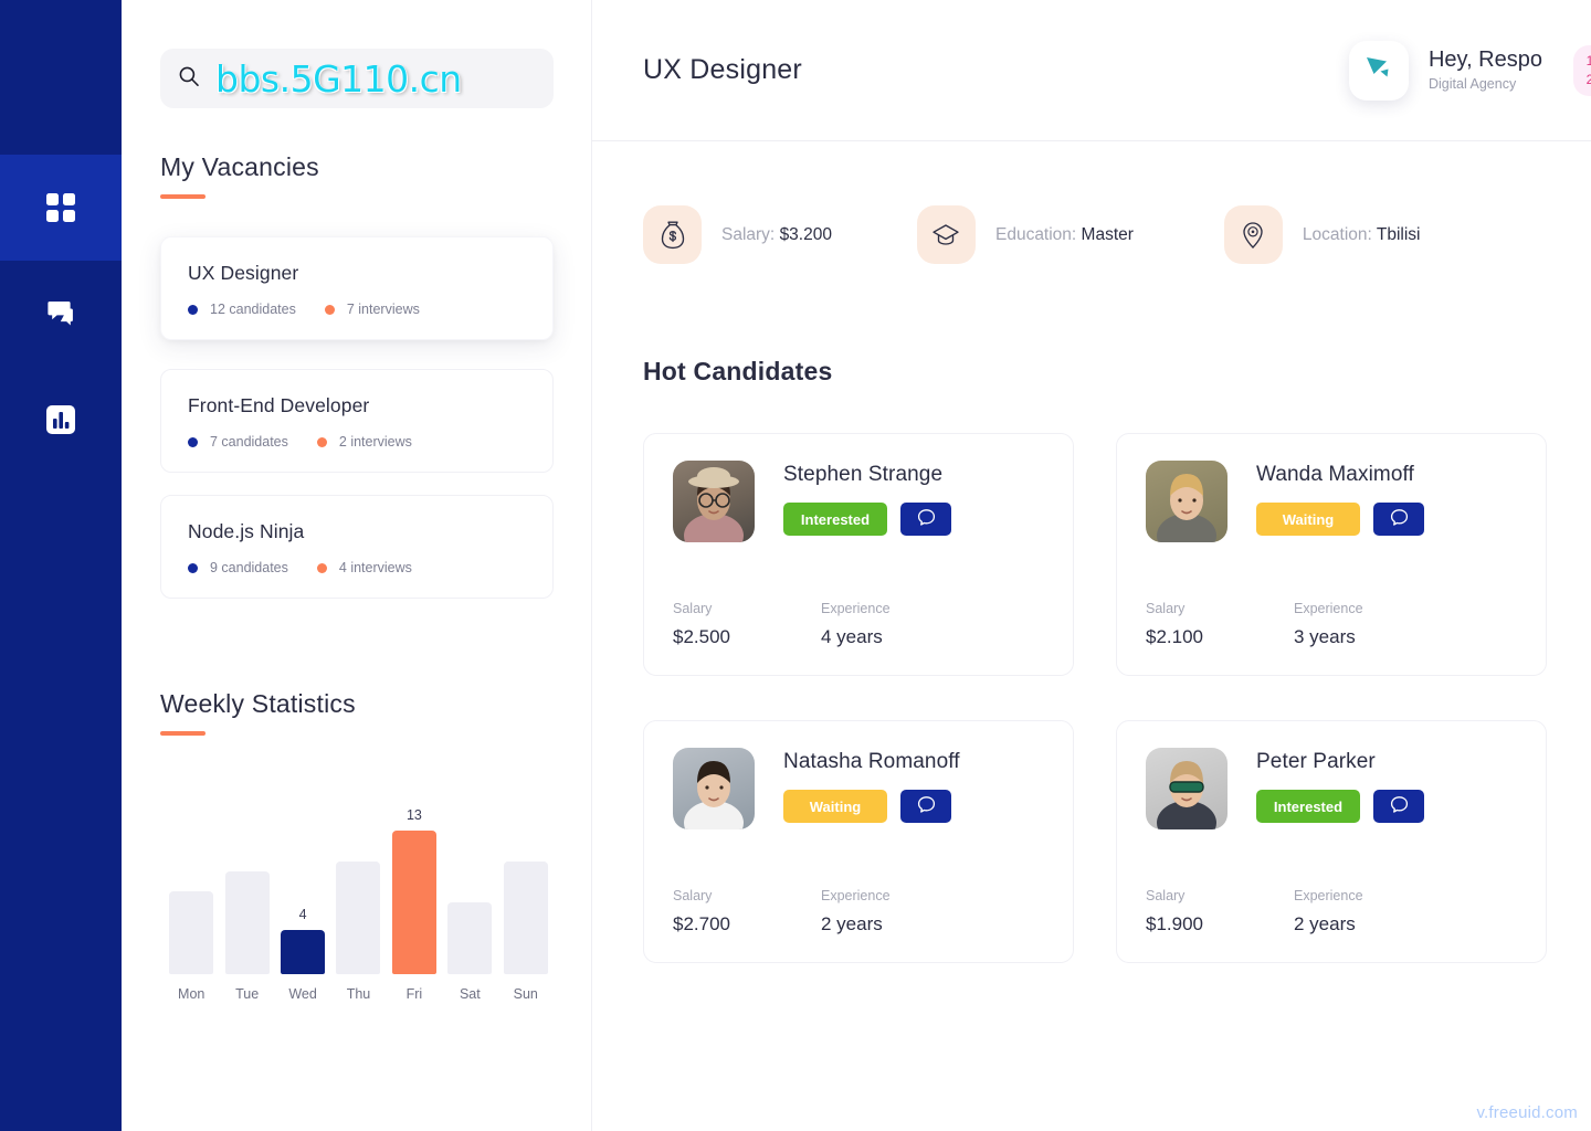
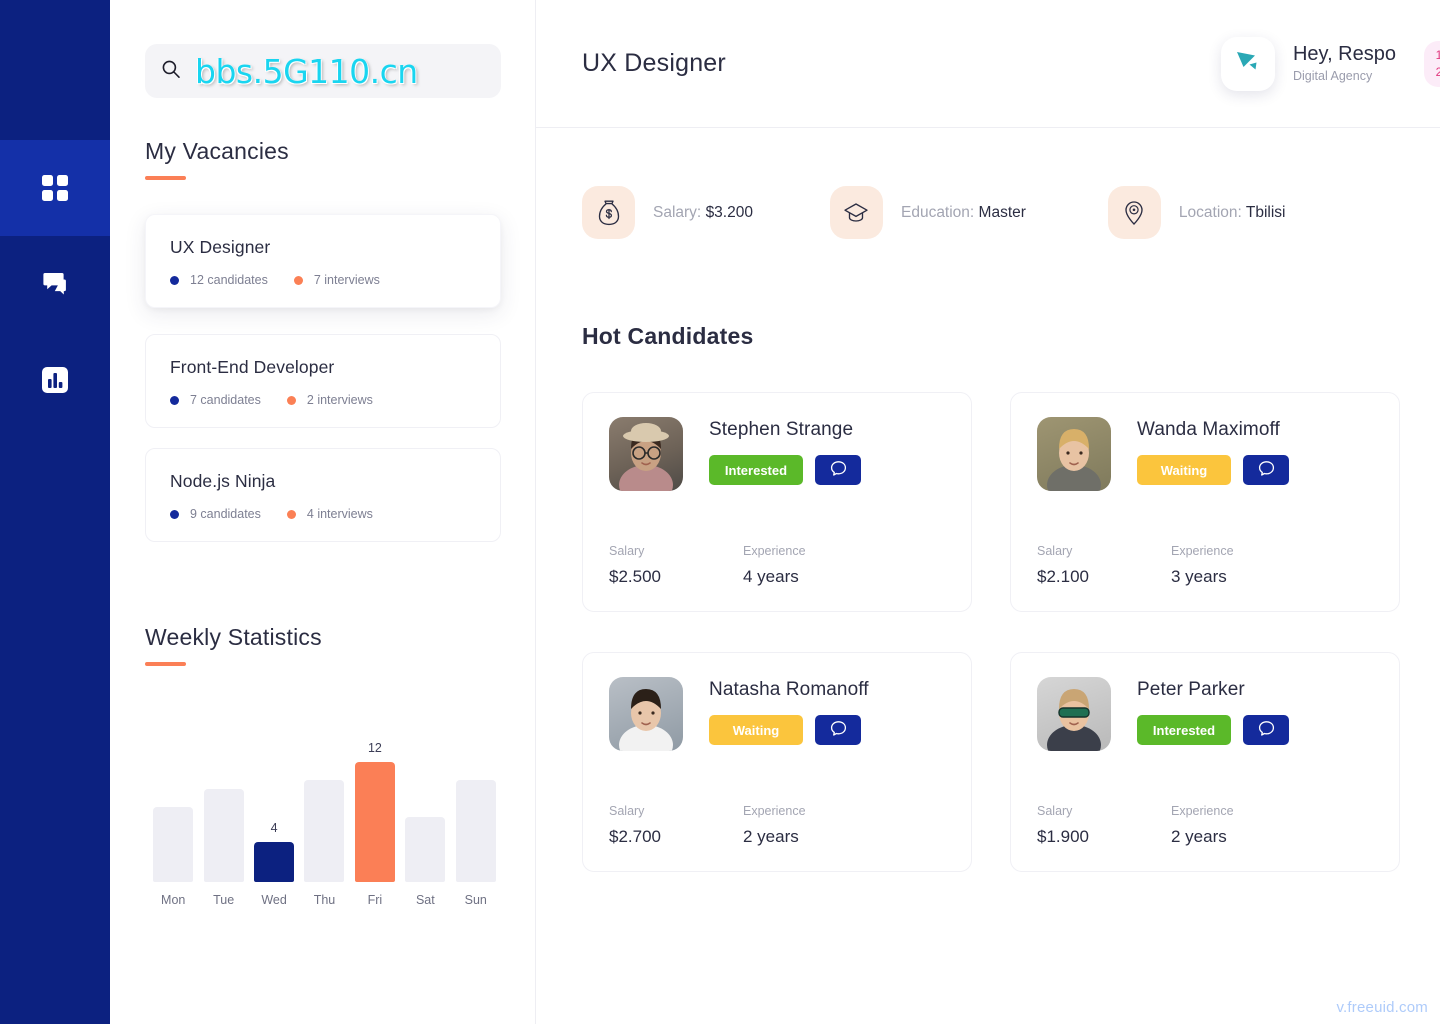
Fri: 13 -> 12
